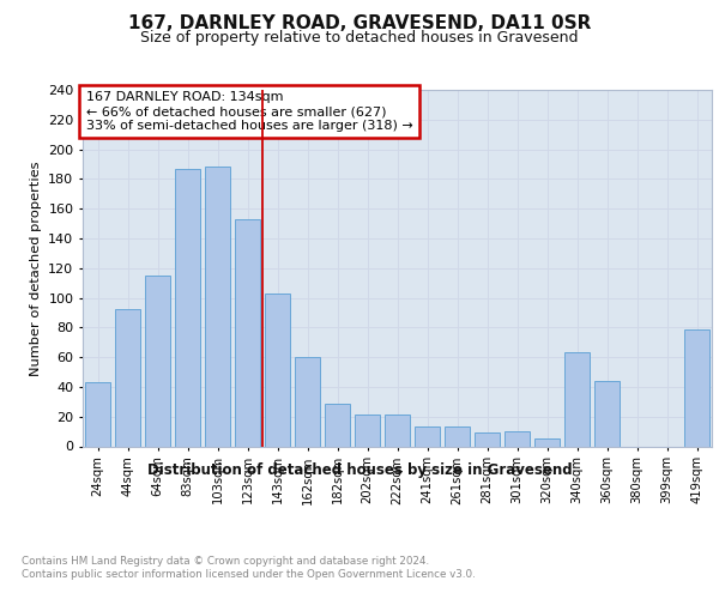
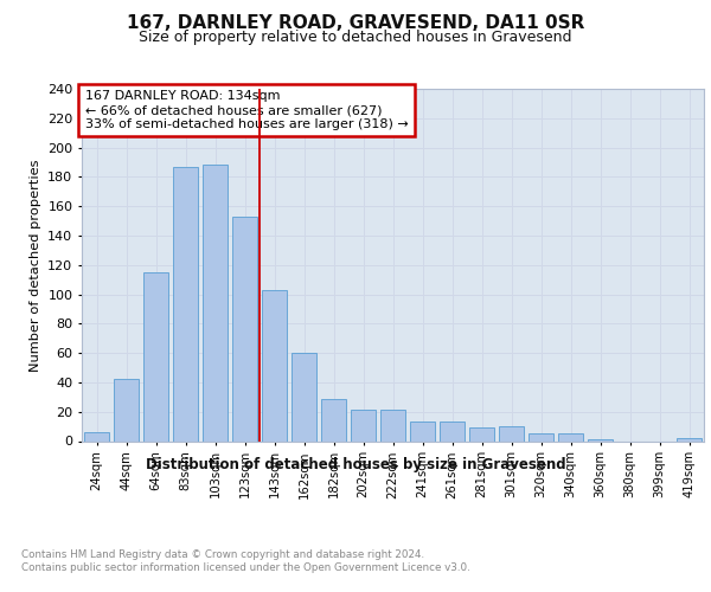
24sqm: 43 -> 6
44sqm: 92 -> 42
340sqm: 63 -> 5
360sqm: 44 -> 1
419sqm: 79 -> 2
